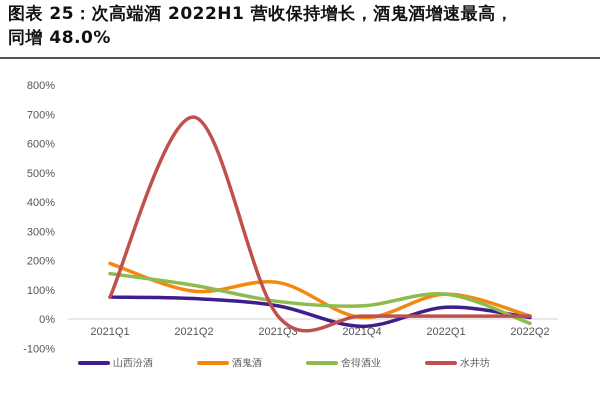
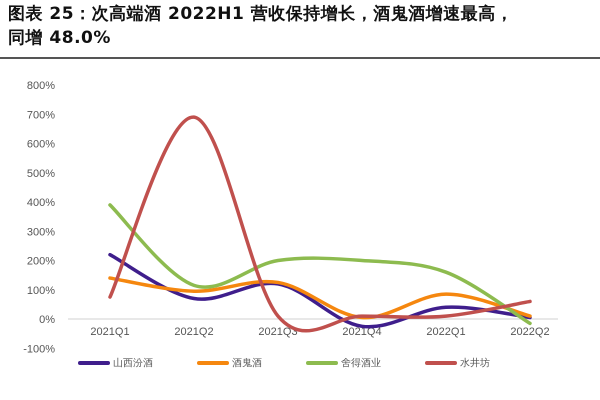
山西汾酒/2021Q1: 80% -> 220%
酒鬼酒/2021Q1: 190% -> 140%
舍得酒业/2021Q1: 160% -> 390%
山西汾酒/2021Q3: 40% -> 120%
舍得酒业/2021Q3: 60% -> 200%
舍得酒业/2021Q4: 40% -> 200%
舍得酒业/2022Q1: 80% -> 160%
水井坊/2022Q2: 10% -> 60%
